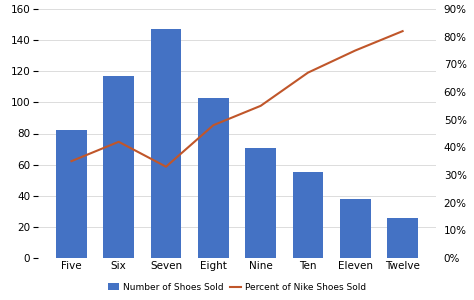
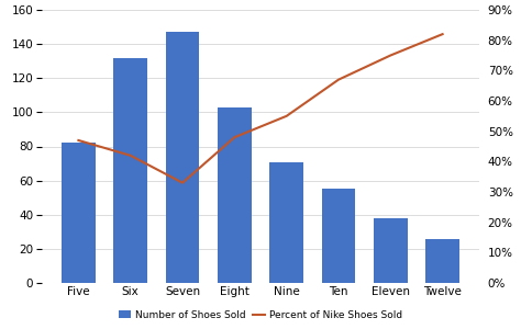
Percent of Nike Shoes Sold/Five: 35% -> 47%
Number of Shoes Sold/Six: 117 -> 132
